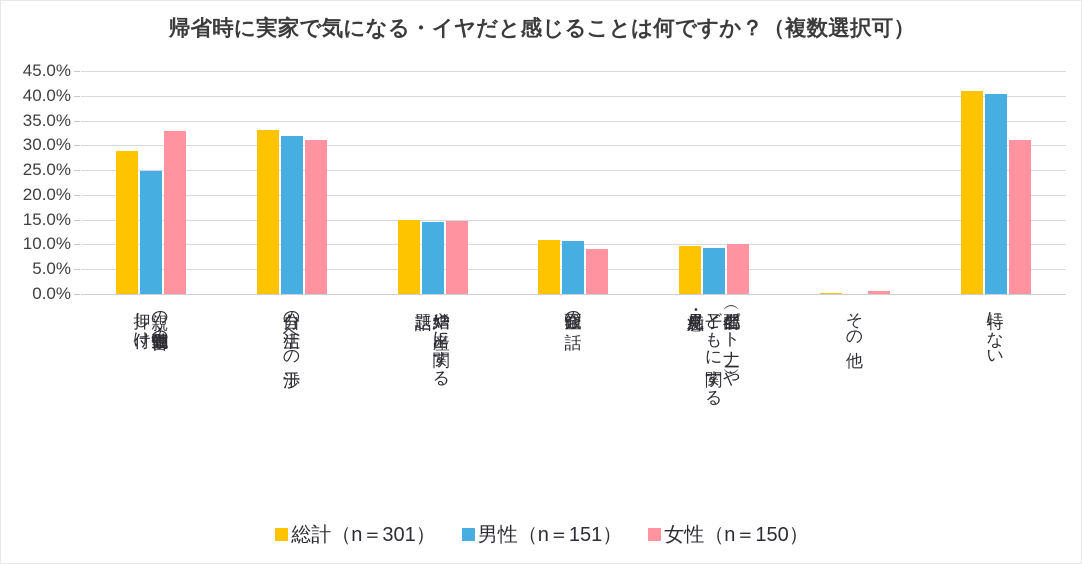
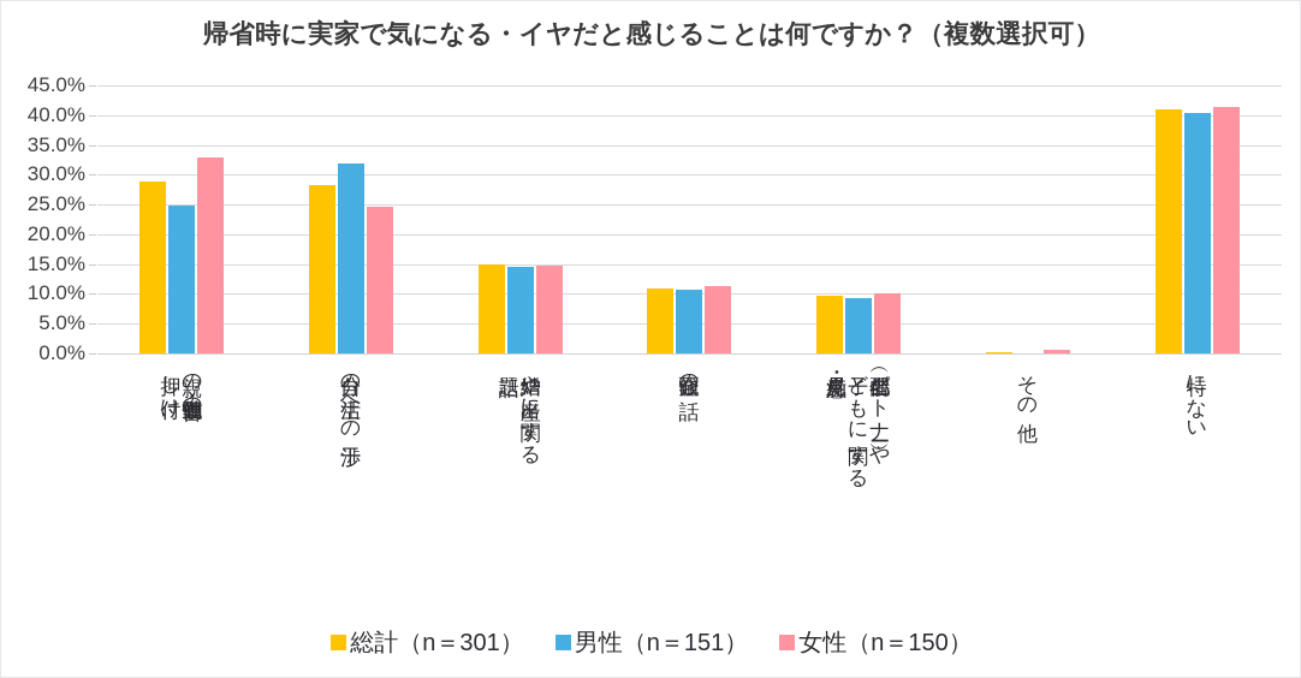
総計（n＝301）/自分の生活への干渉: 33% -> 28%
女性（n＝150）/自分の生活への干渉: 31% -> 25%
女性（n＝150）/金銭面の話: 9% -> 11%
女性（n＝150）/特にない: 31% -> 41%
